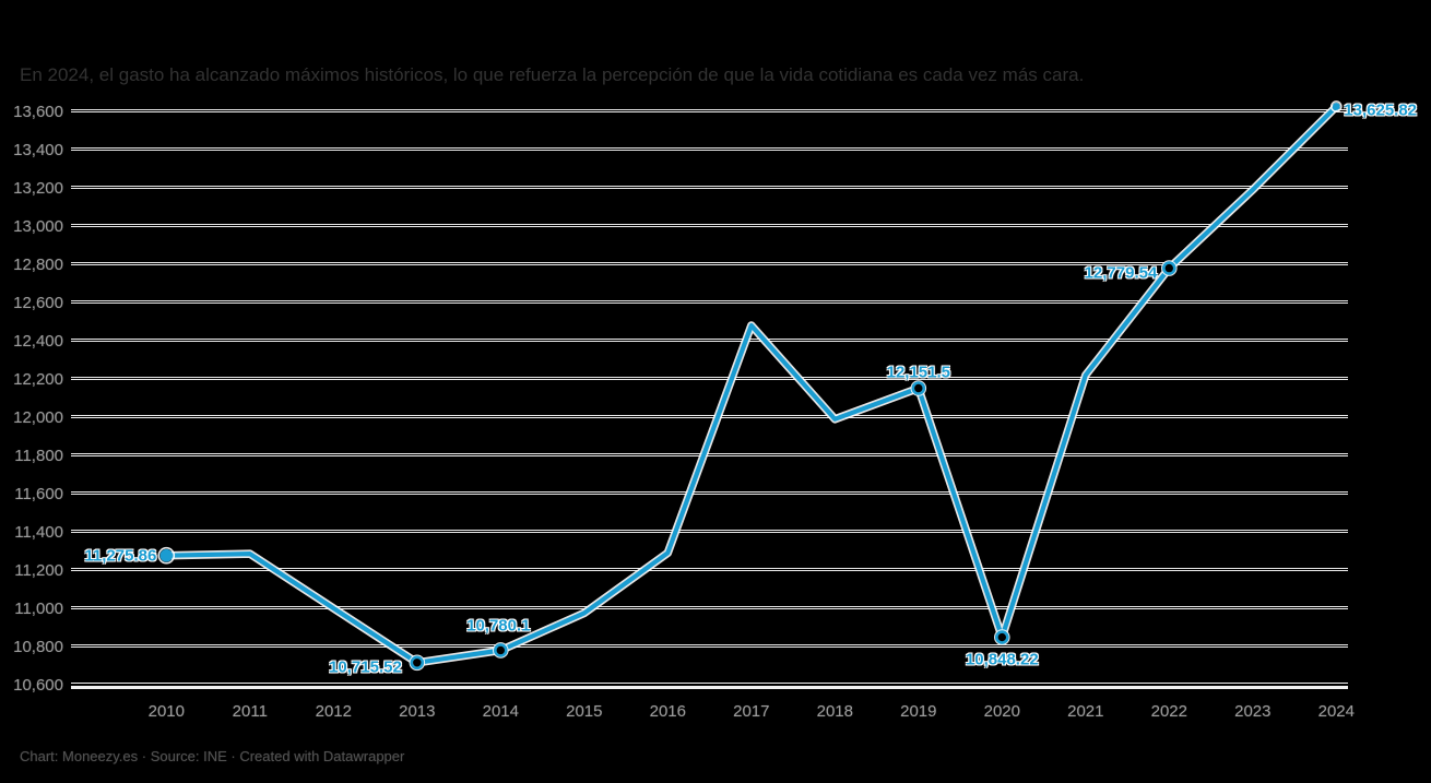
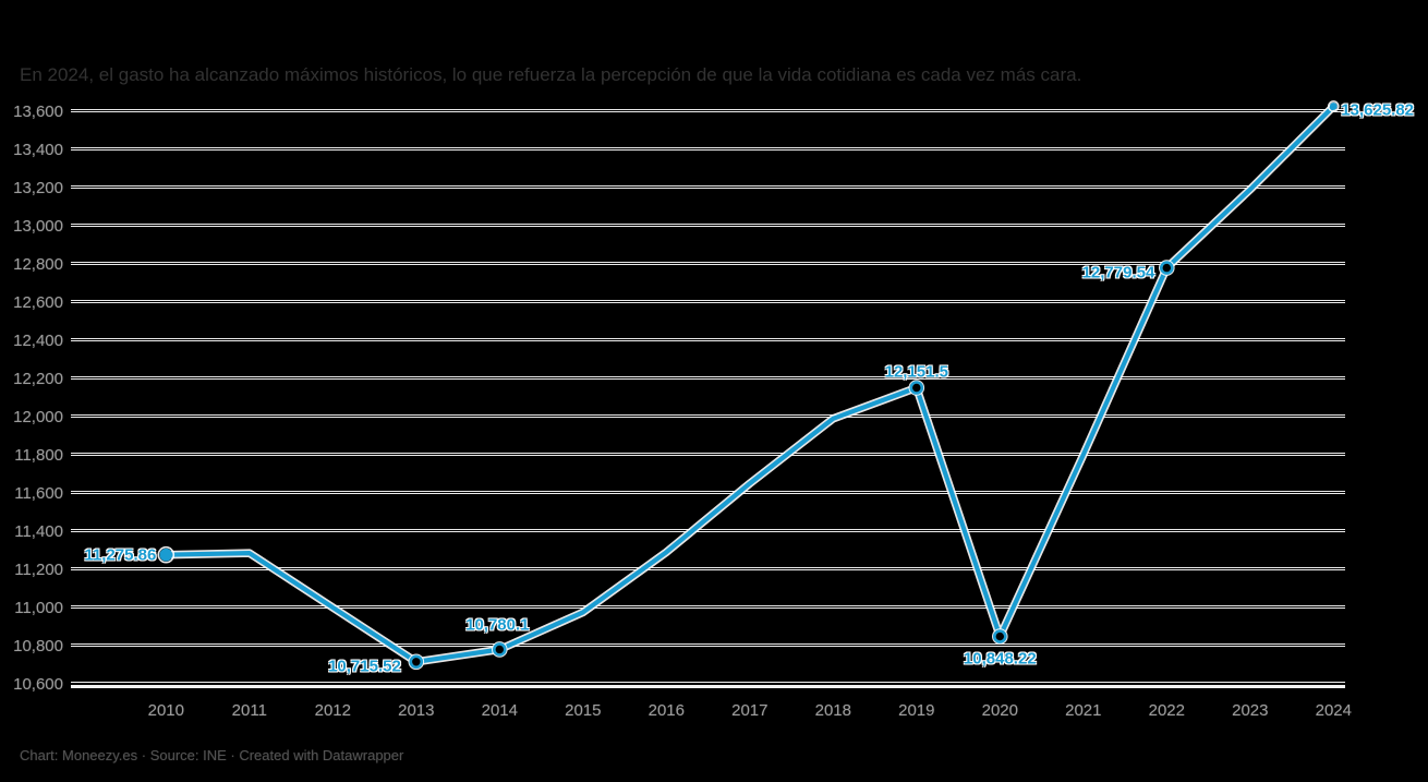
2017: 12480 -> 11650
2021: 12220 -> 11800
